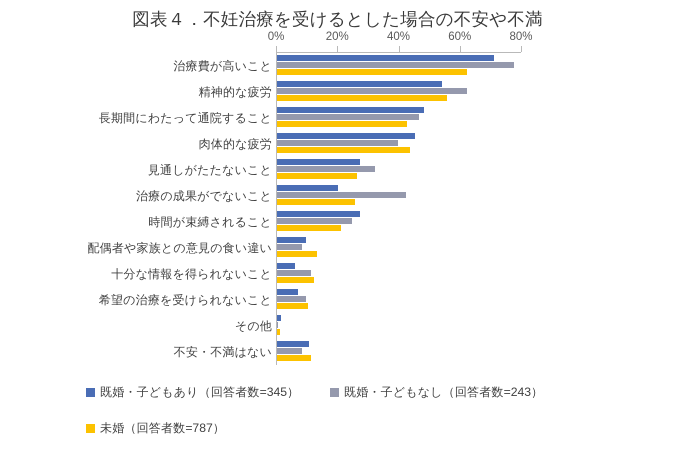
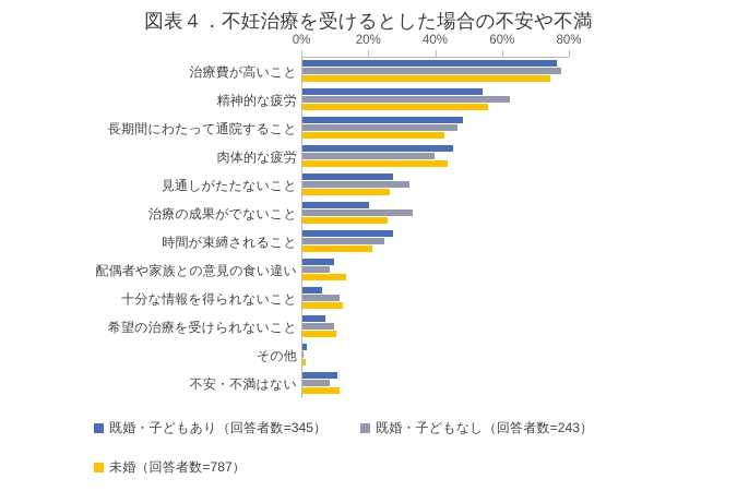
既婚・子どもあり（回答者数=345）/治療費が高いこと: 71% -> 76%
未婚（回答者数=787）/治療費が高いこと: 62% -> 74%
既婚・子どもなし（回答者数=243）/治療の成果がでないこと: 42% -> 33%
